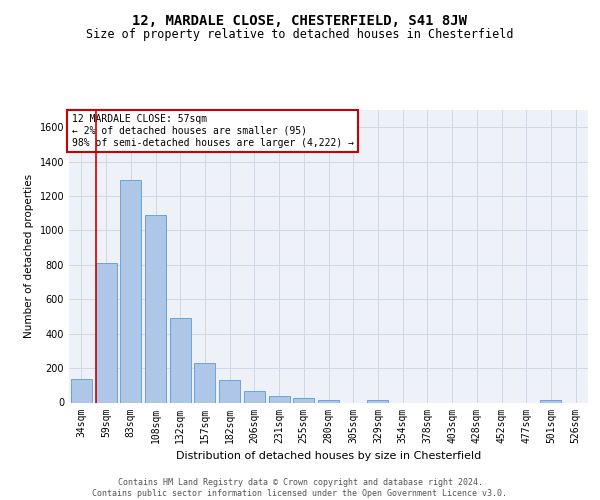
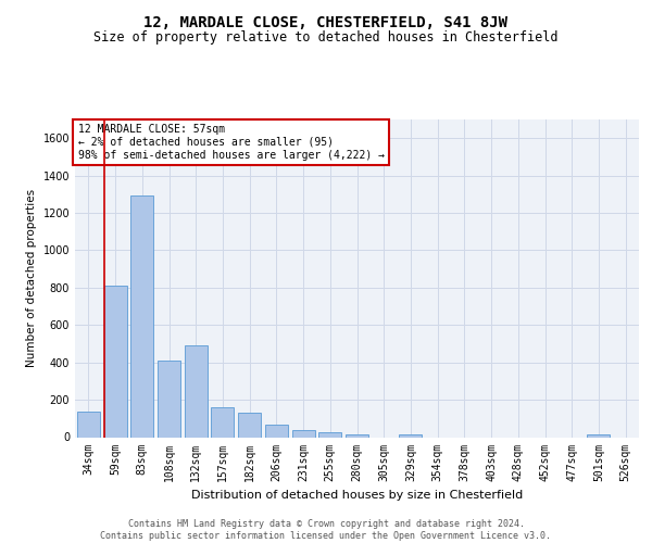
108sqm: 1090 -> 410
157sqm: 230 -> 160
